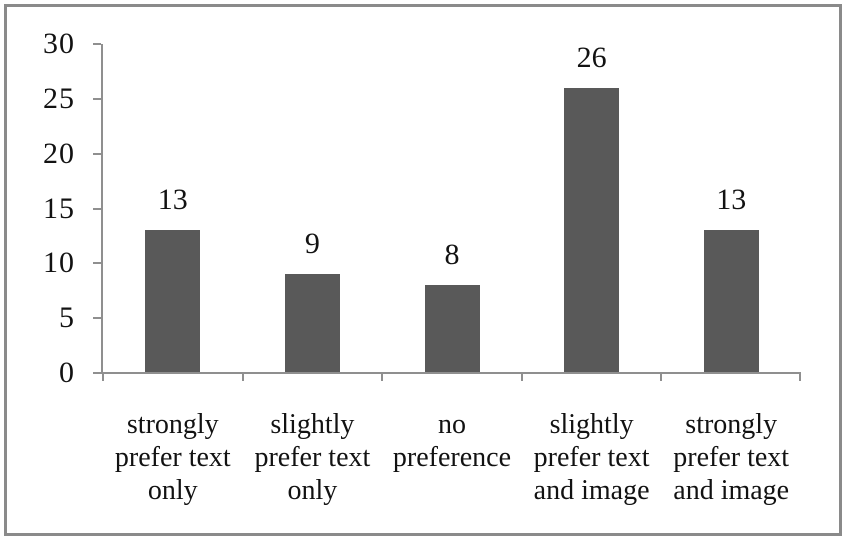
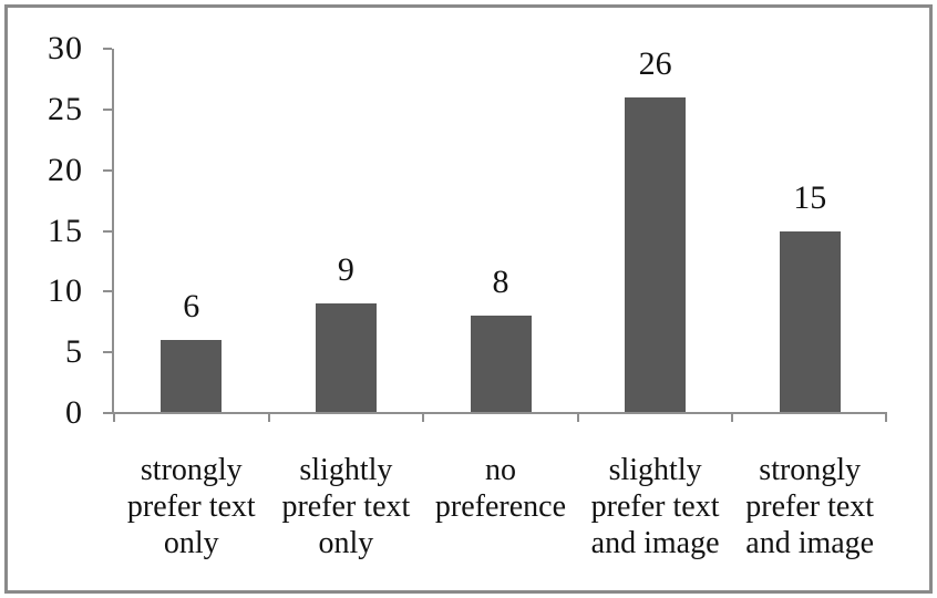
strongly prefer text only: 13 -> 6
strongly prefer text and image: 13 -> 15
